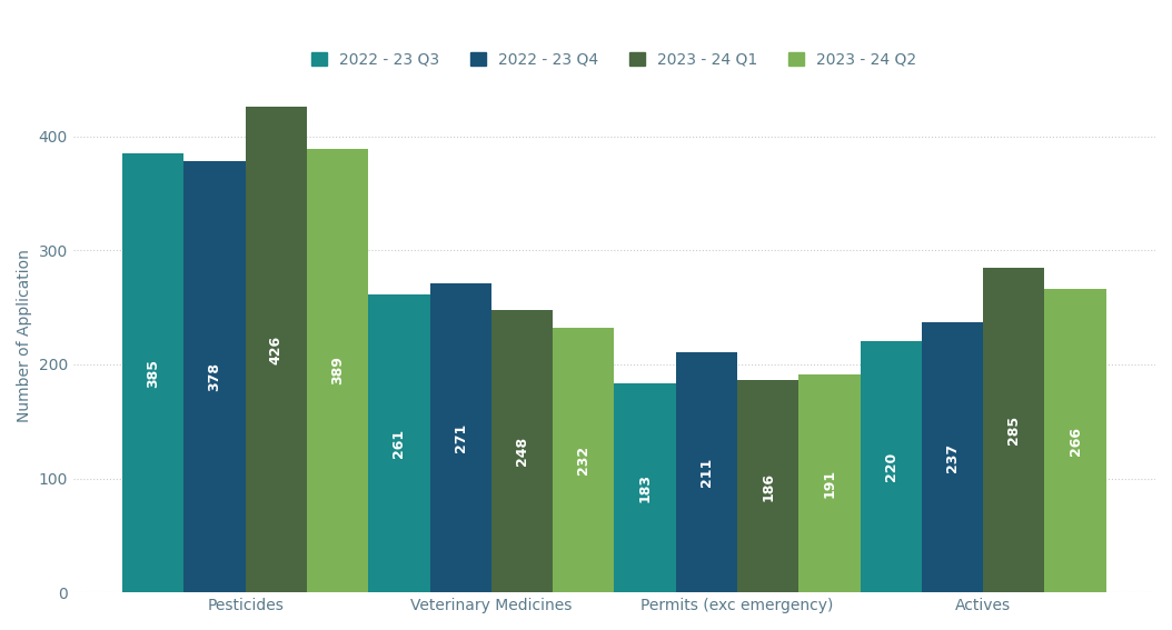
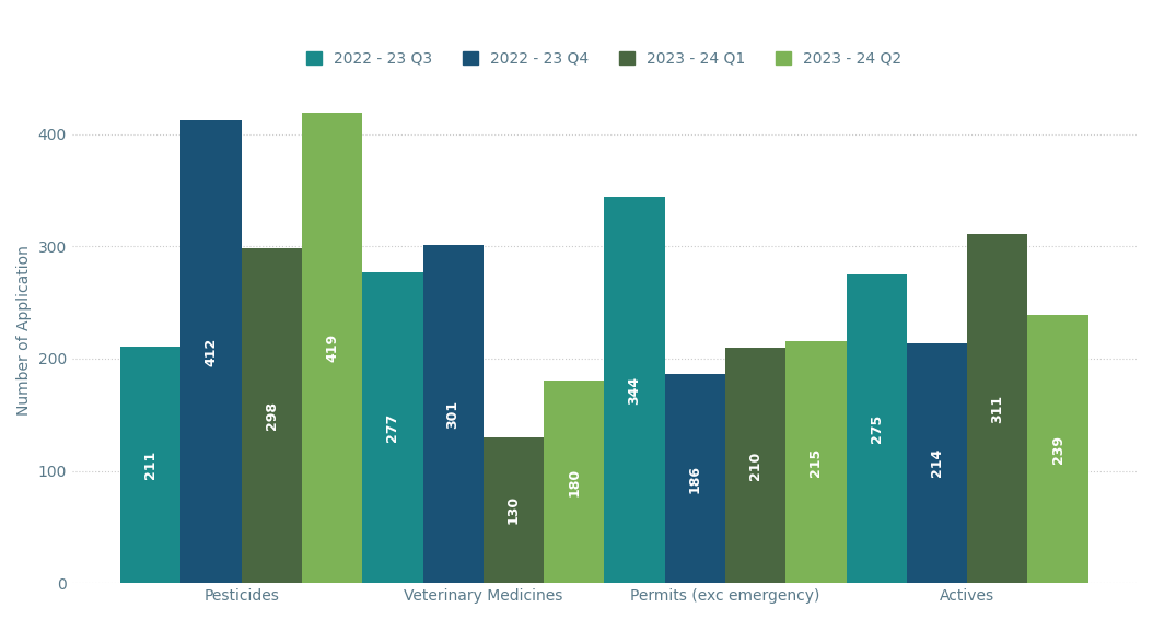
2022 - 23 Q3/Pesticides: 385 -> 211
2022 - 23 Q4/Pesticides: 378 -> 412
2023 - 24 Q1/Pesticides: 426 -> 298
2023 - 24 Q2/Pesticides: 389 -> 419
2022 - 23 Q3/Veterinary Medicines: 261 -> 277
2022 - 23 Q4/Veterinary Medicines: 271 -> 301
2023 - 24 Q1/Veterinary Medicines: 248 -> 130
2023 - 24 Q2/Veterinary Medicines: 232 -> 180
2022 - 23 Q3/Permits (exc emergency): 183 -> 344
2022 - 23 Q4/Permits (exc emergency): 211 -> 186
2023 - 24 Q1/Permits (exc emergency): 186 -> 210
2023 - 24 Q2/Permits (exc emergency): 191 -> 215
2022 - 23 Q3/Actives: 220 -> 275
2022 - 23 Q4/Actives: 237 -> 214
2023 - 24 Q1/Actives: 285 -> 311
2023 - 24 Q2/Actives: 266 -> 239
